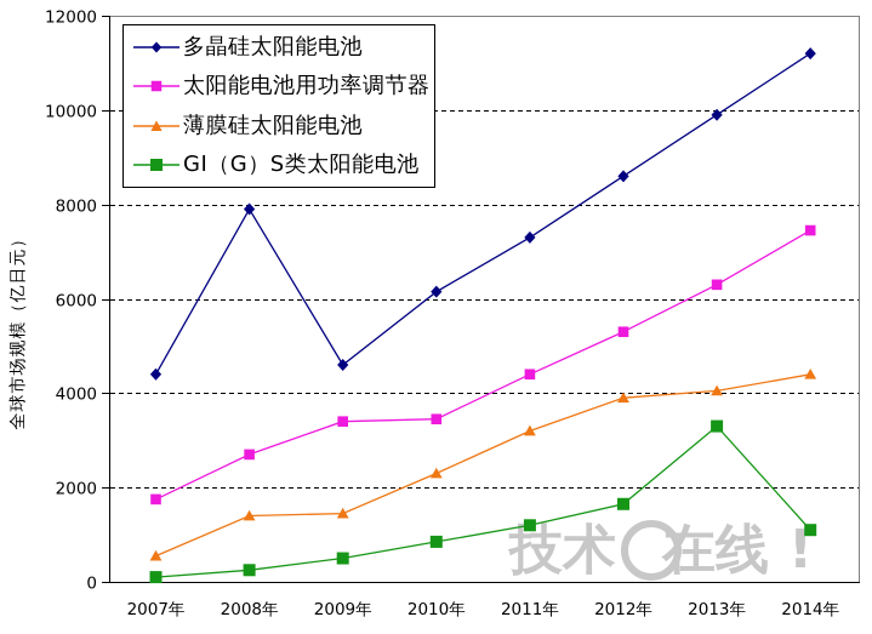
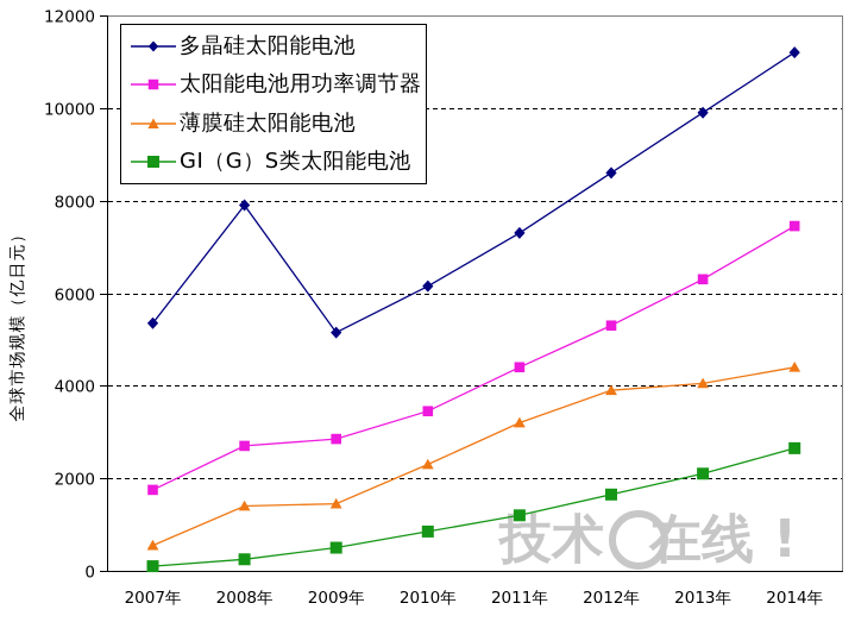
多晶硅太阳能电池/2007年: 4400 -> 5400
多晶硅太阳能电池/2009年: 4600 -> 5200
太阳能电池用功率调节器/2009年: 3400 -> 2800
GI（G）S类太阳能电池/2013年: 3300 -> 2100
GI（G）S类太阳能电池/2014年: 1100 -> 2600
